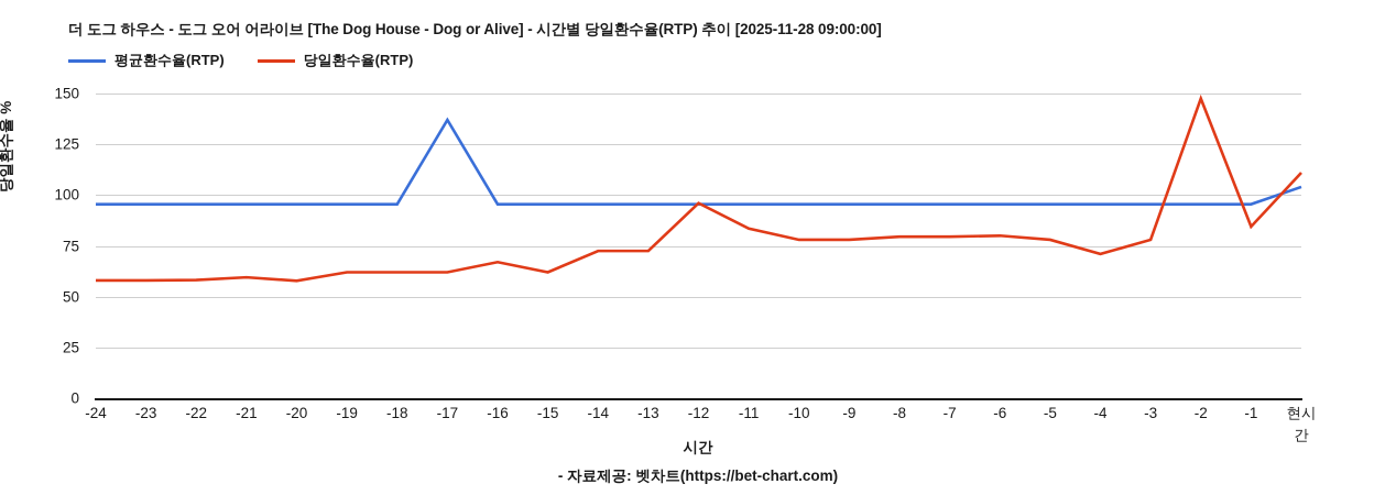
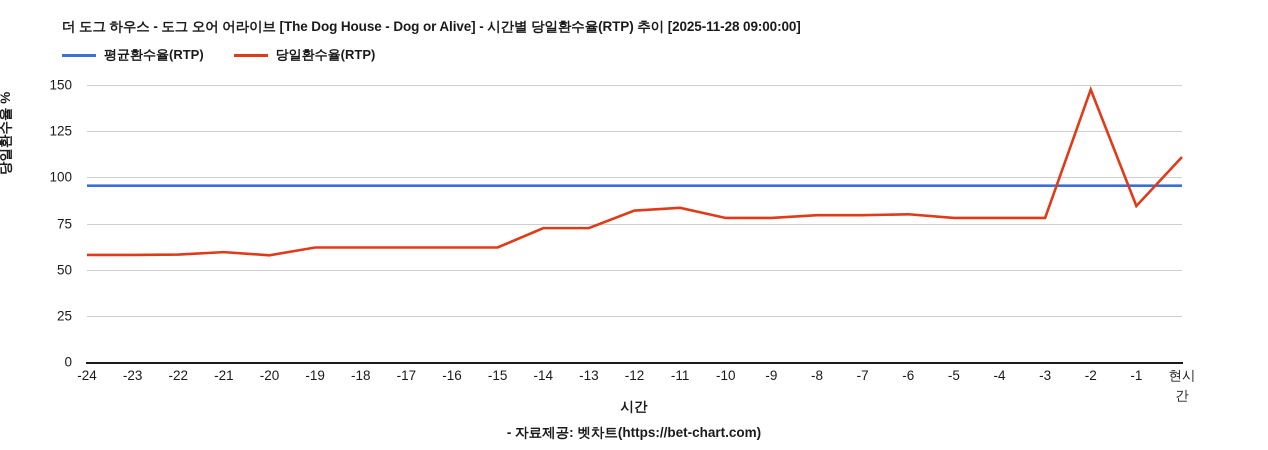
평균환수율(RTP)/-17: 137 -> 96
당일환수율(RTP)/-16: 67 -> 62
당일환수율(RTP)/-12: 96 -> 82
당일환수율(RTP)/-4: 71 -> 78
평균환수율(RTP)/현시간: 104 -> 96
